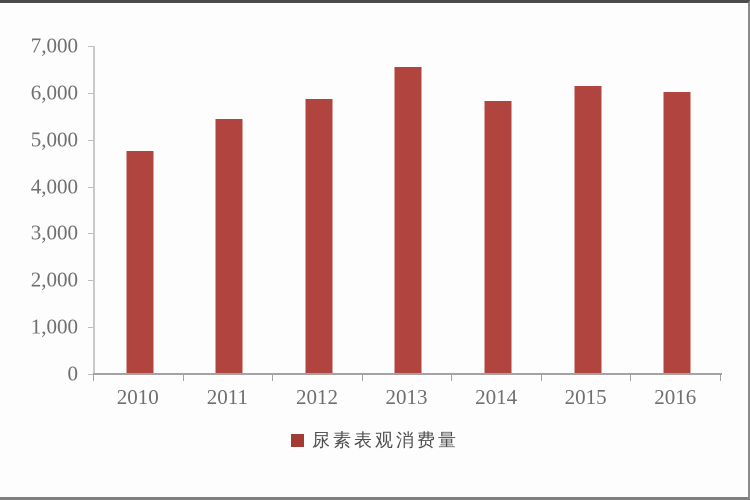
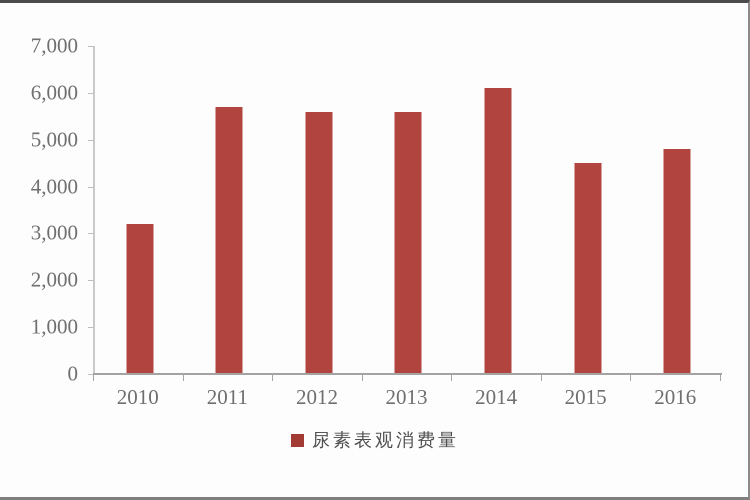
2010: 4800 -> 3200
2011: 5400 -> 5700
2012: 5900 -> 5600
2013: 6600 -> 5600
2014: 5800 -> 6100
2015: 6200 -> 4500
2016: 6000 -> 4800
